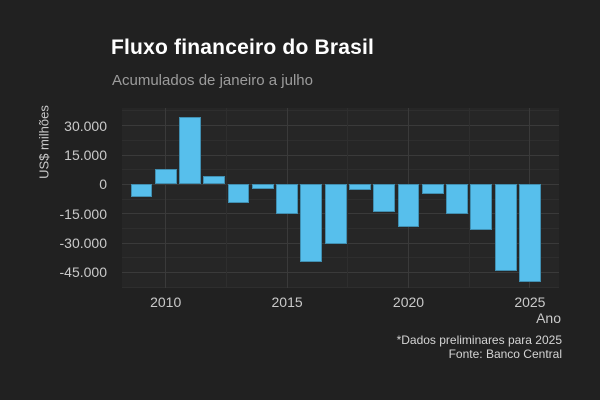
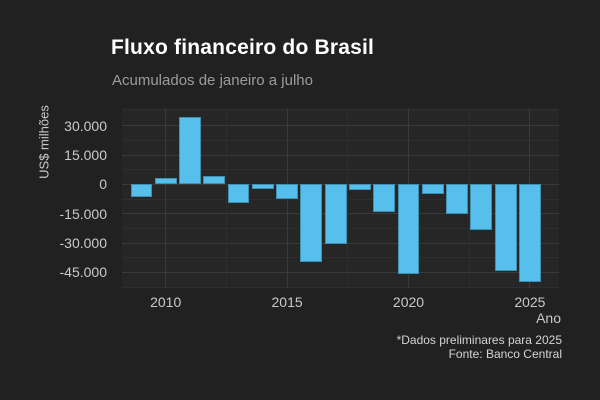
2010: 8000 -> 3000
2015: -15000 -> -7000
2020: -22000 -> -46000
